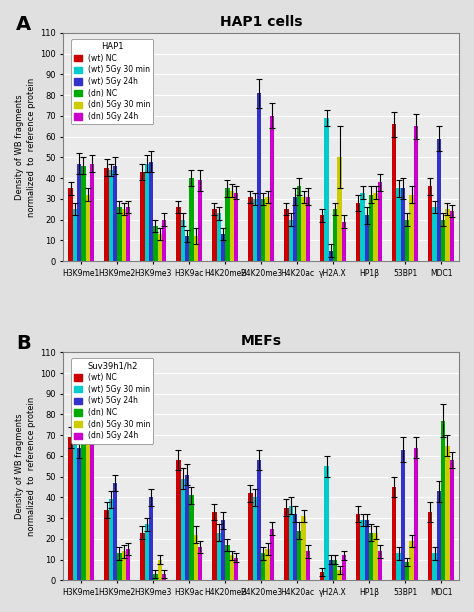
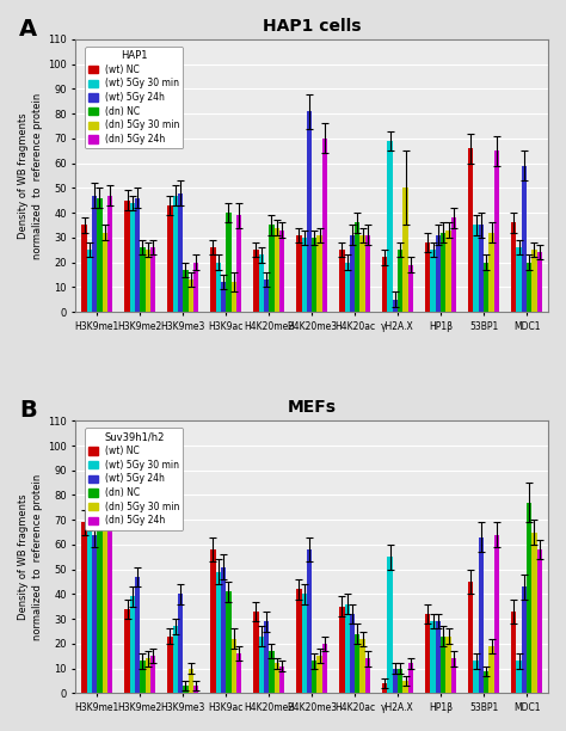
HAP1 cells/(wt) 5Gy 30 min/HP1β: 33 -> 25
HAP1 cells/(wt) 5Gy 24h/HP1β: 22 -> 31
MEFs/(dn) 5Gy 24h/H4K20me3: 25 -> 20
MEFs/(dn) 5Gy 30 min/H4K20ac: 31 -> 22
